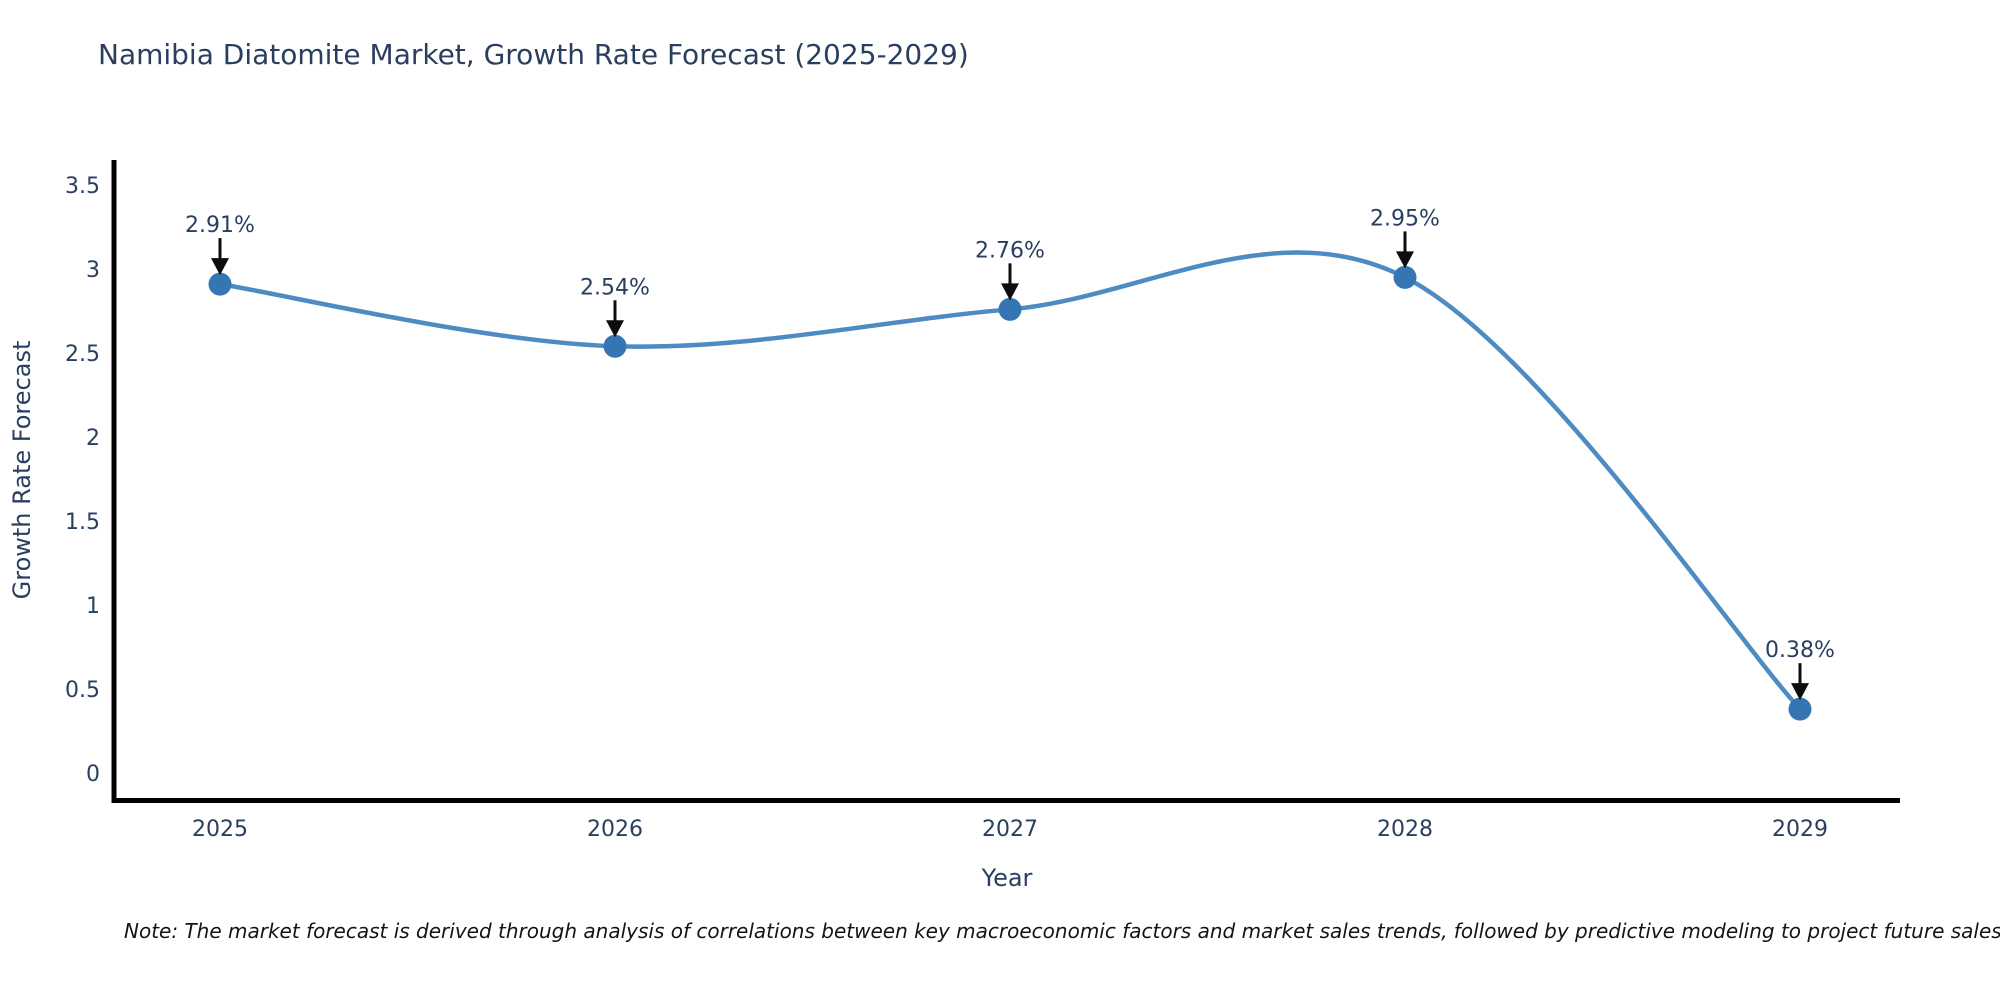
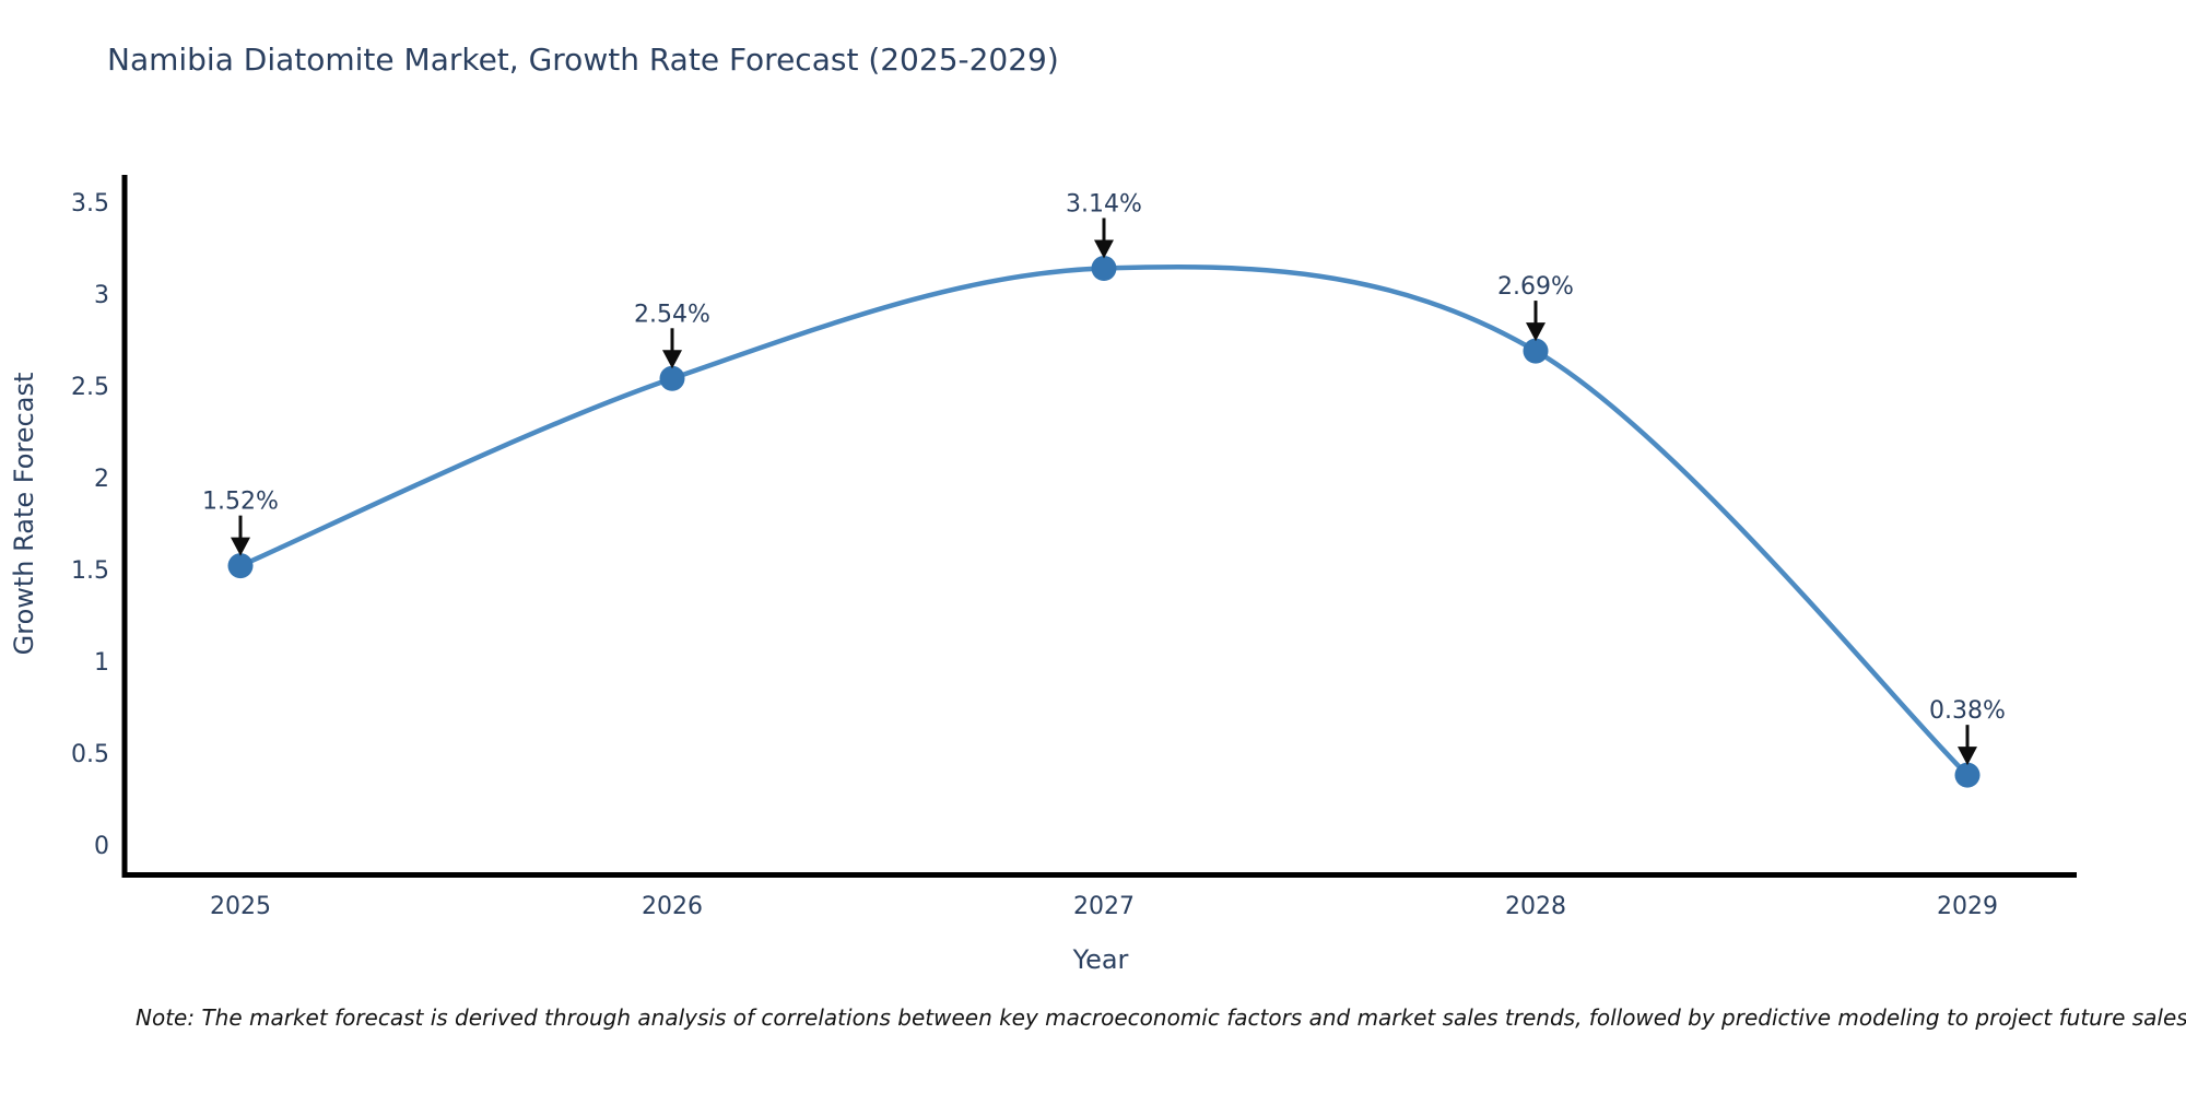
2025: 2.91% -> 1.52%
2027: 2.76% -> 3.14%
2028: 2.95% -> 2.69%
